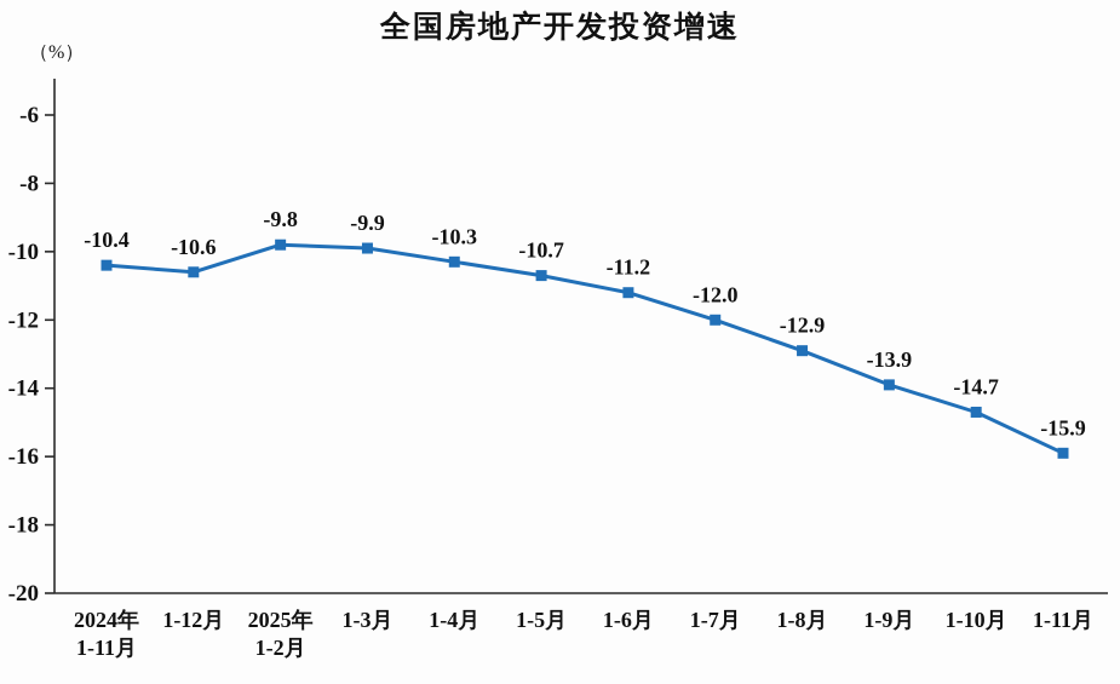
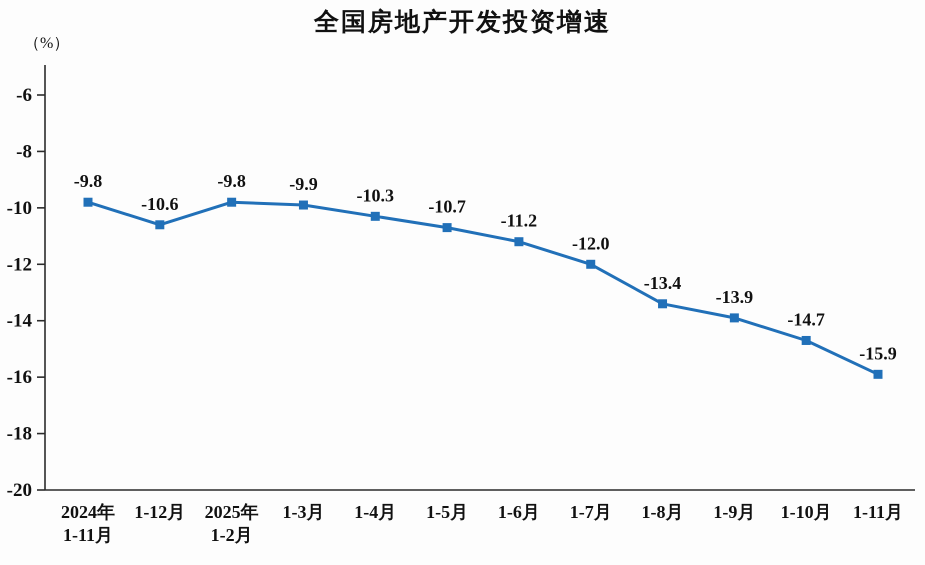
2024年 1-11月: -10.4 -> -9.8
1-8月: -12.9 -> -13.4
